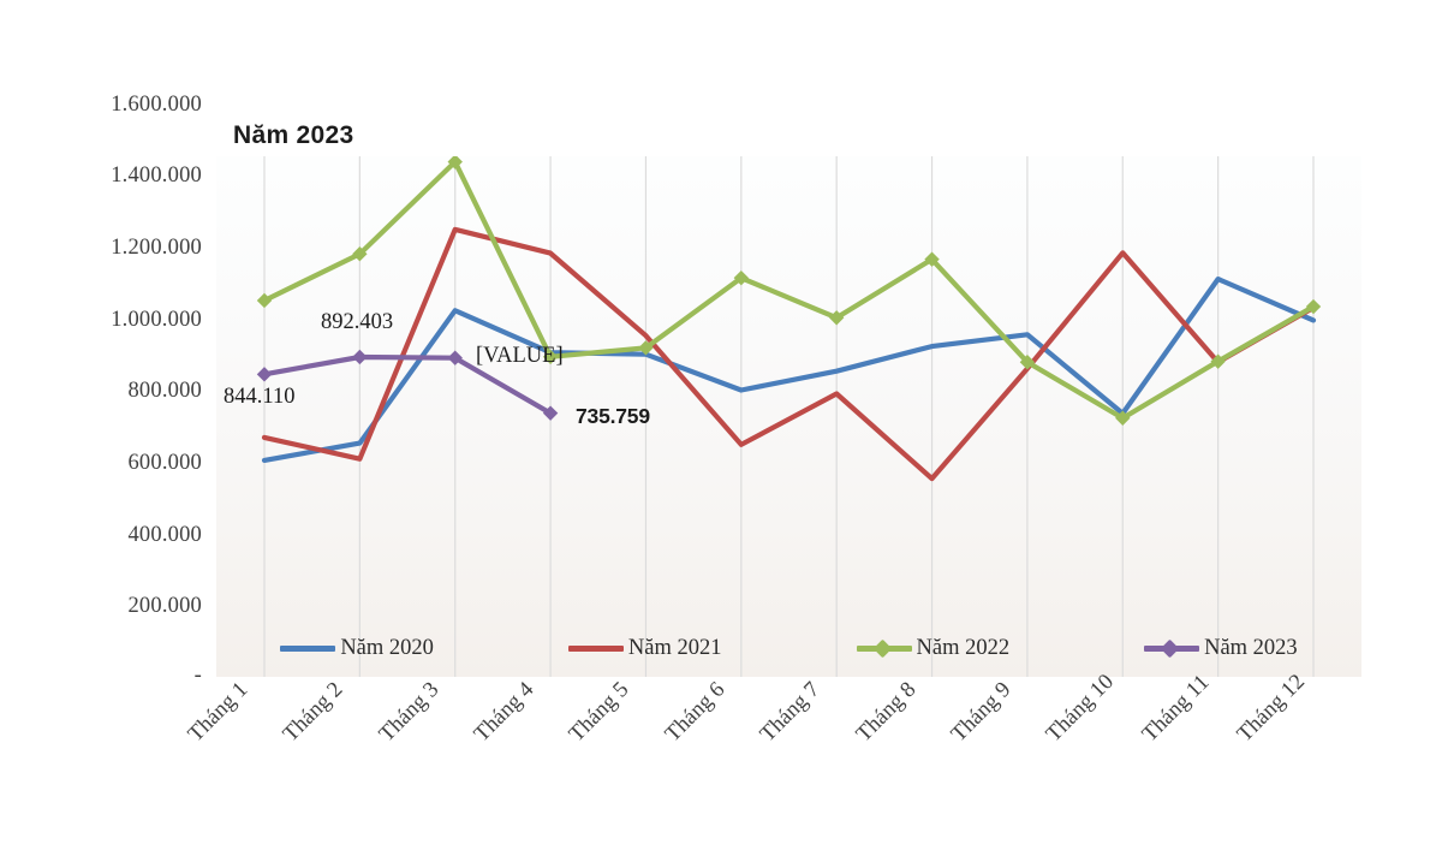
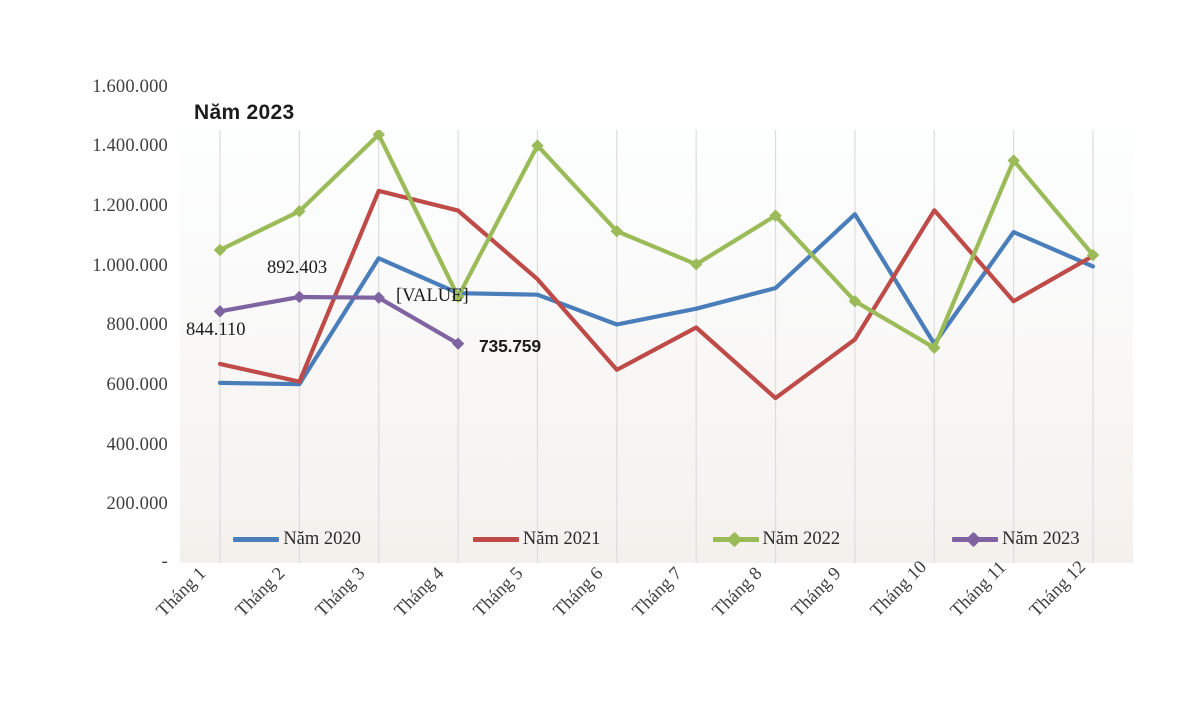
Năm 2020/Tháng 2: 650000 -> 600000
Năm 2022/Tháng 5: 920000 -> 1400000
Năm 2020/Tháng 9: 960000 -> 1170000
Năm 2021/Tháng 9: 860000 -> 750000
Năm 2022/Tháng 11: 880000 -> 1350000
